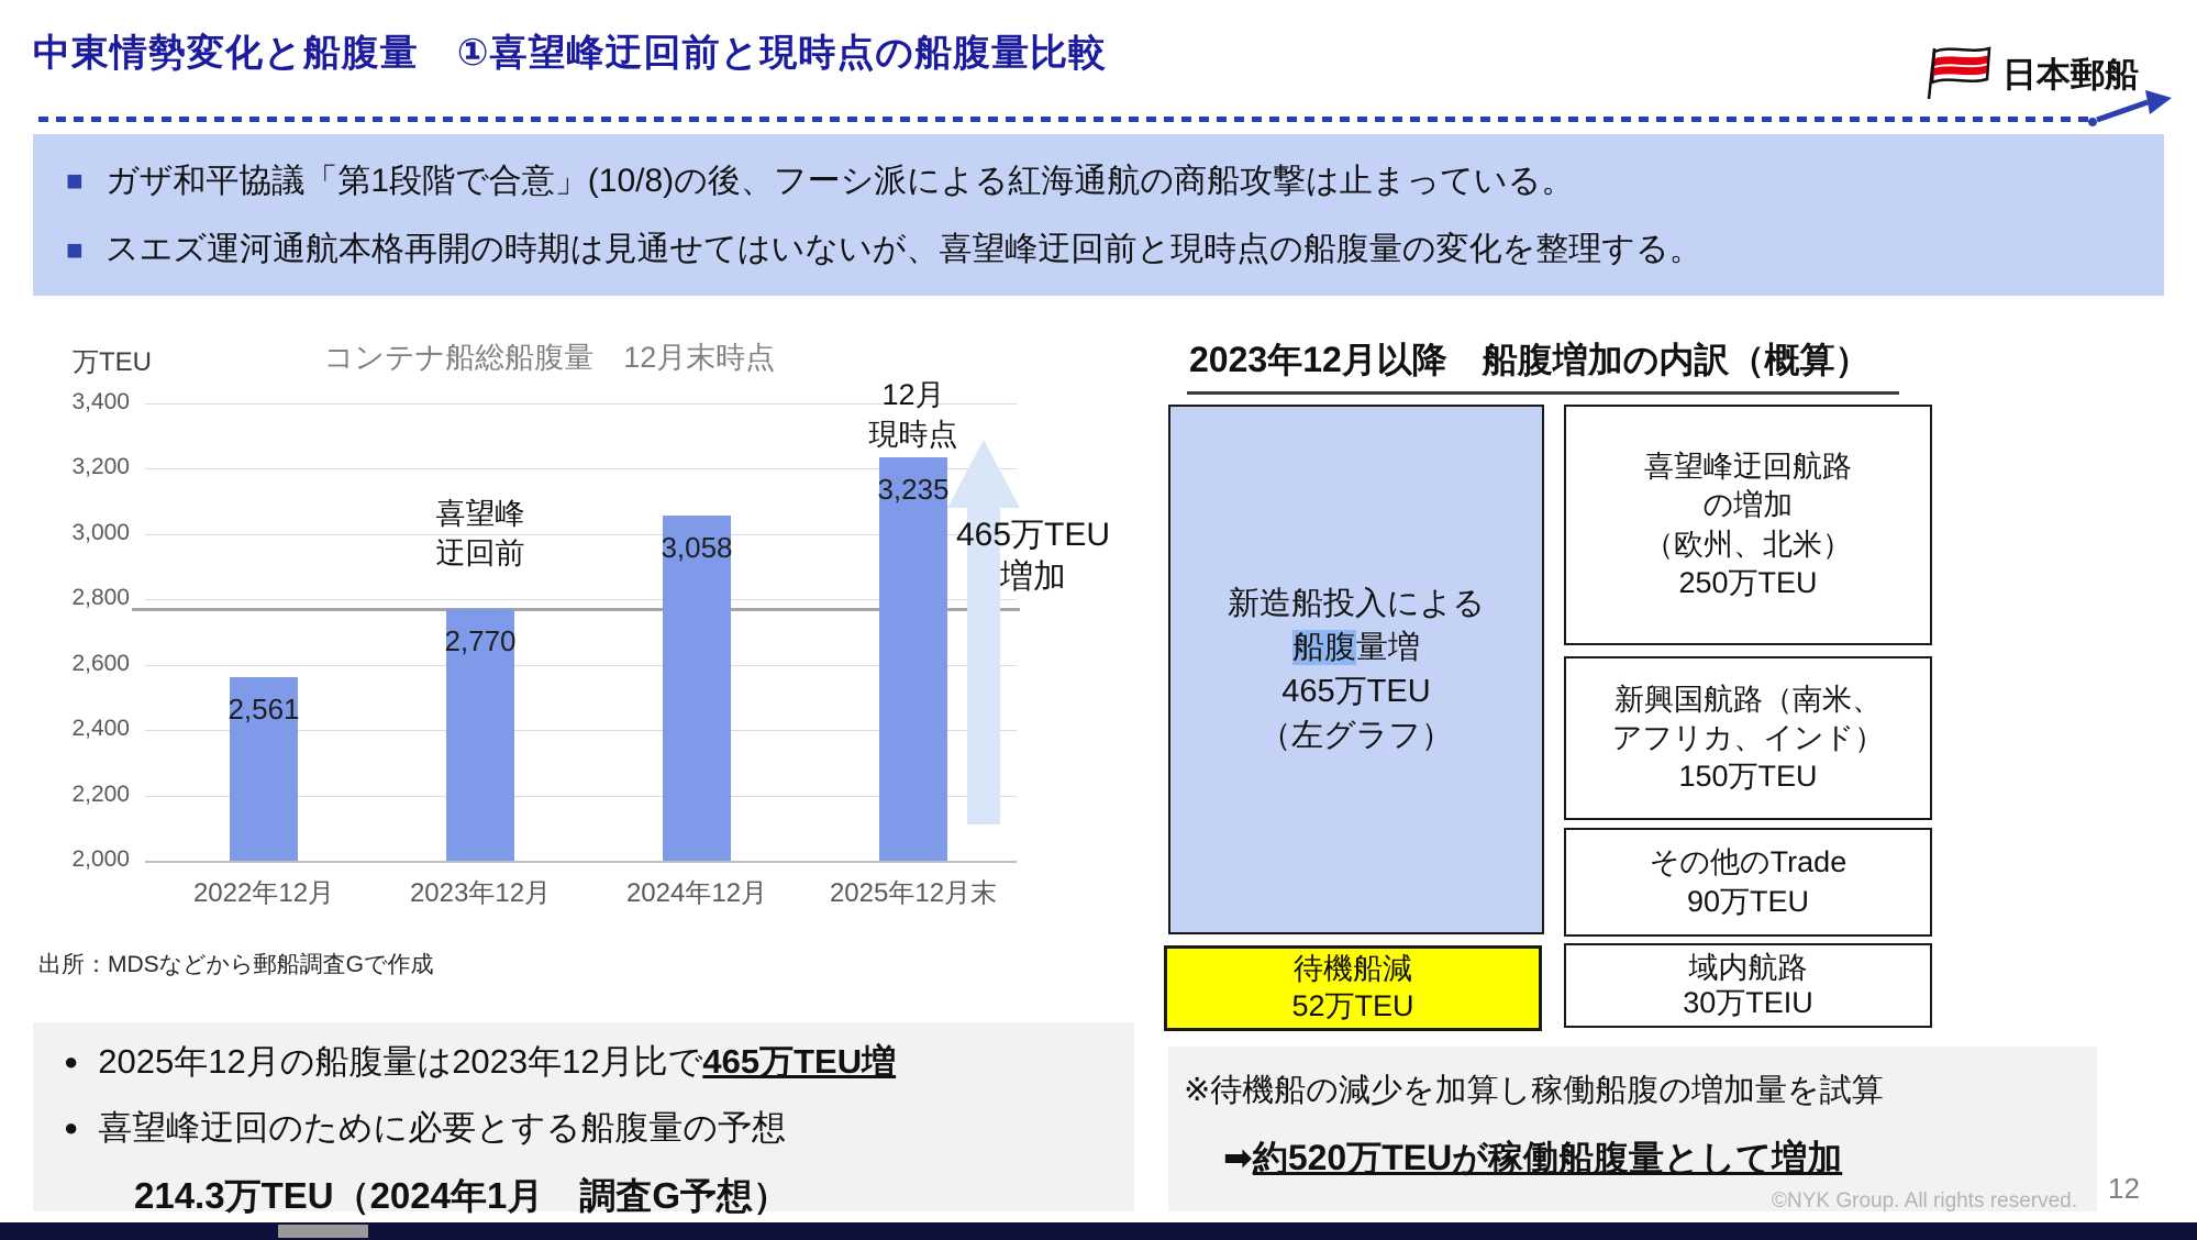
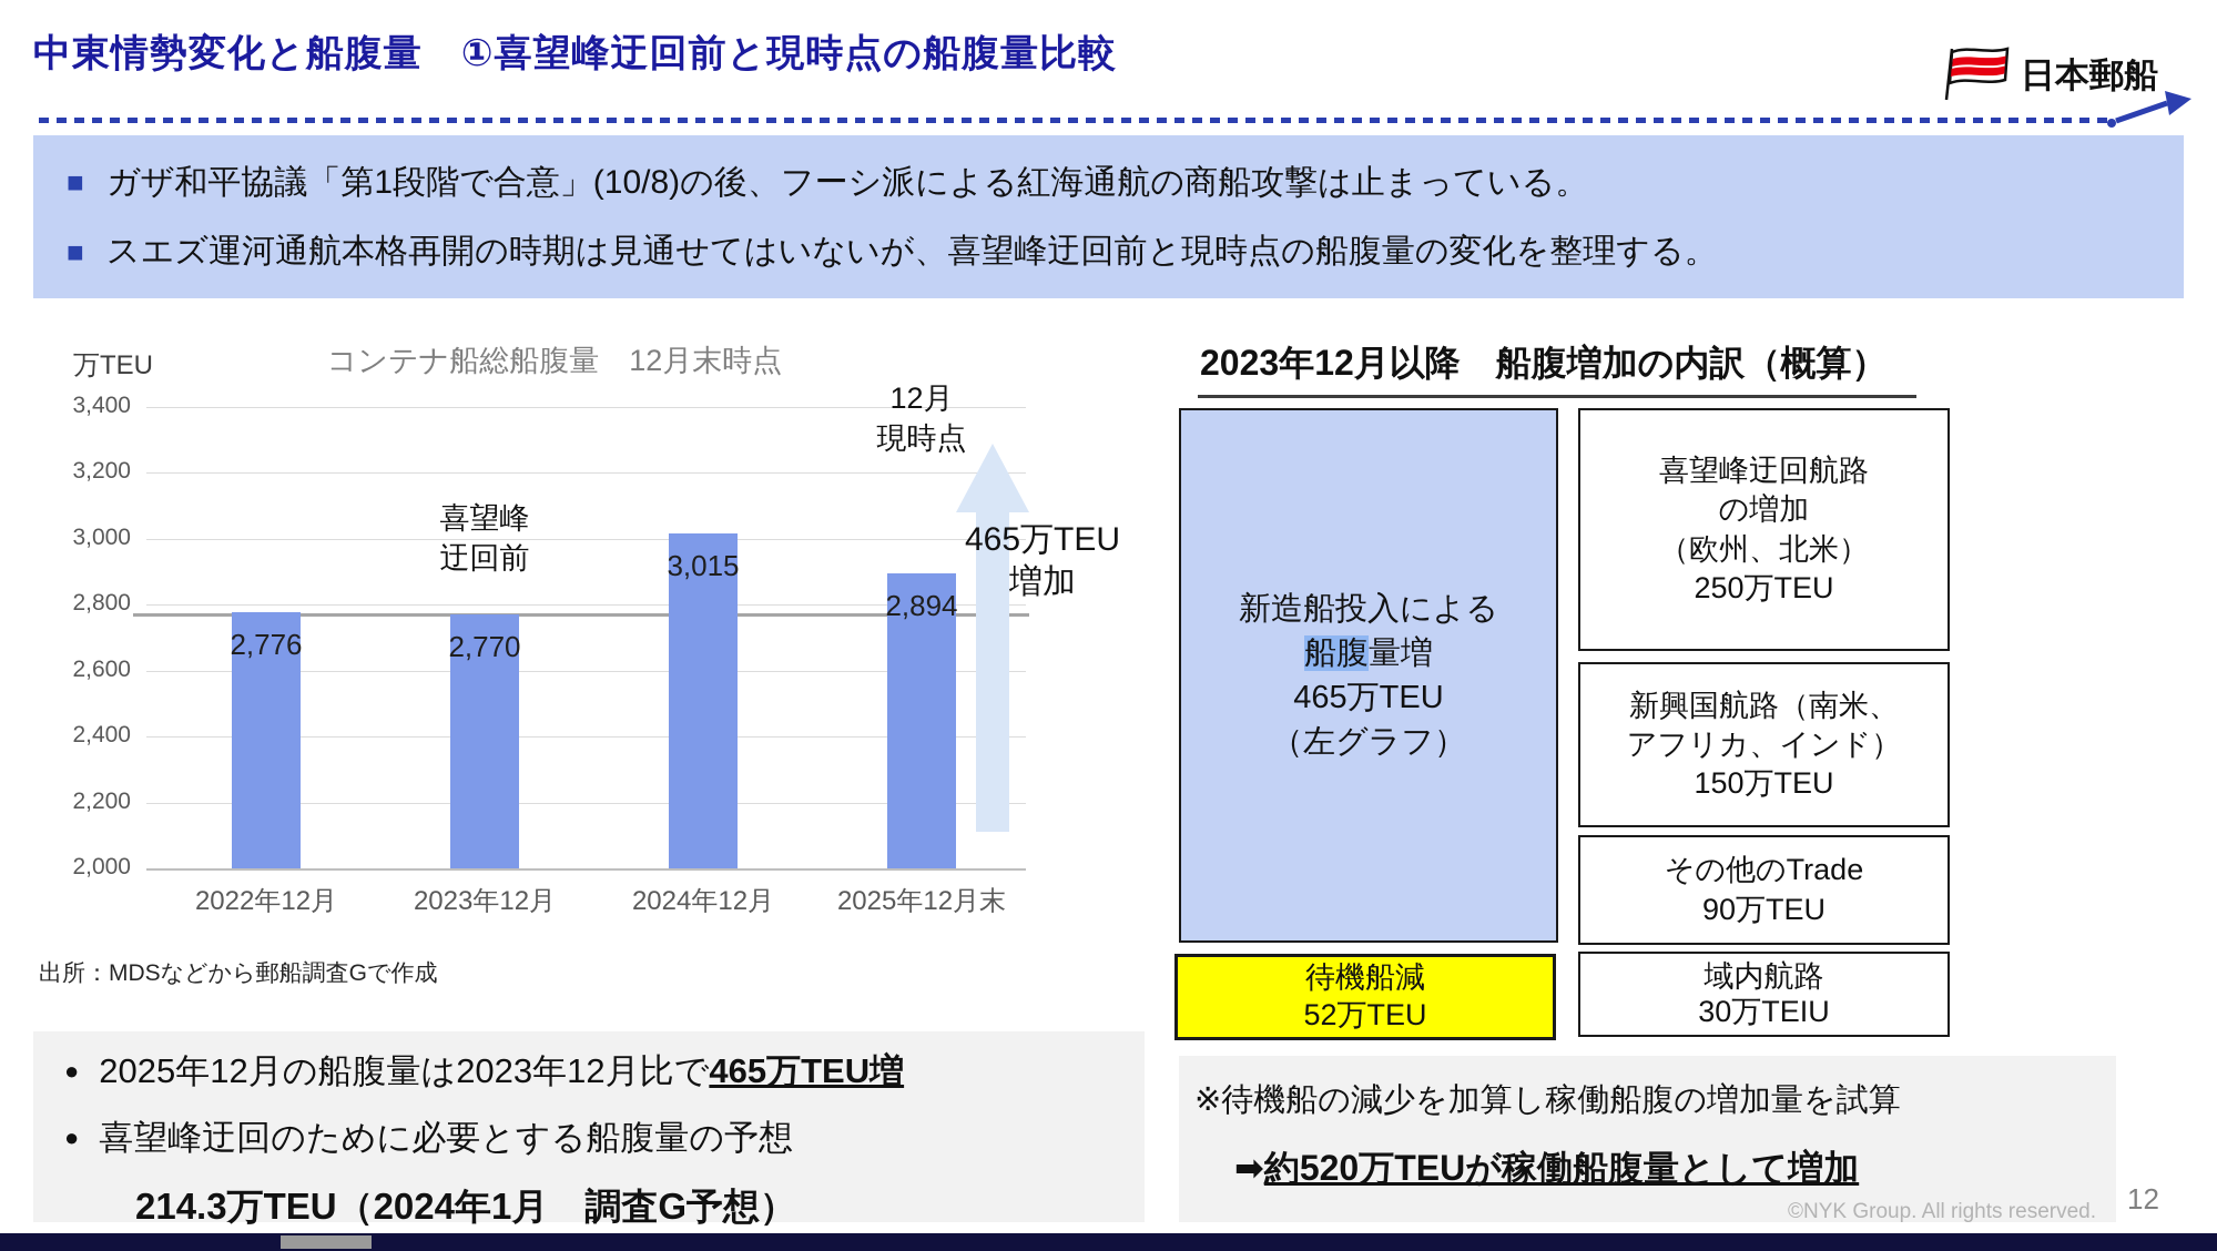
2022年12月: 2,561 -> 2,776
2024年12月: 3,058 -> 3,015
2025年12月末: 3,235 -> 2,894
